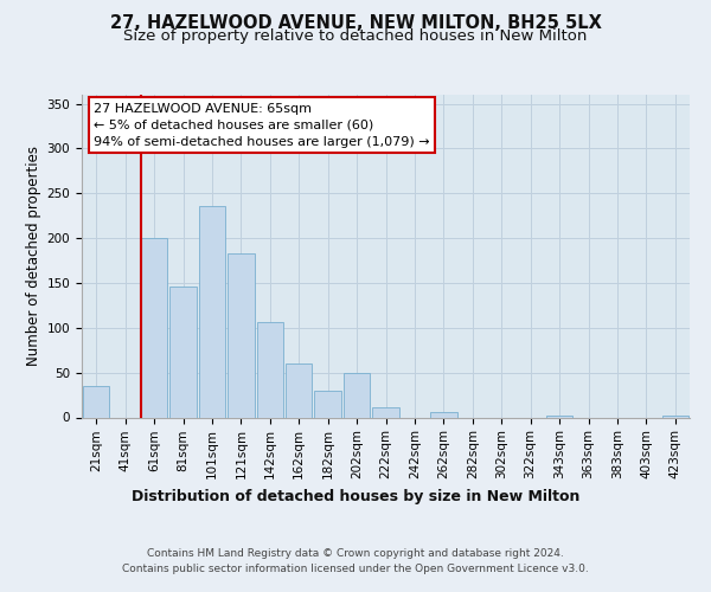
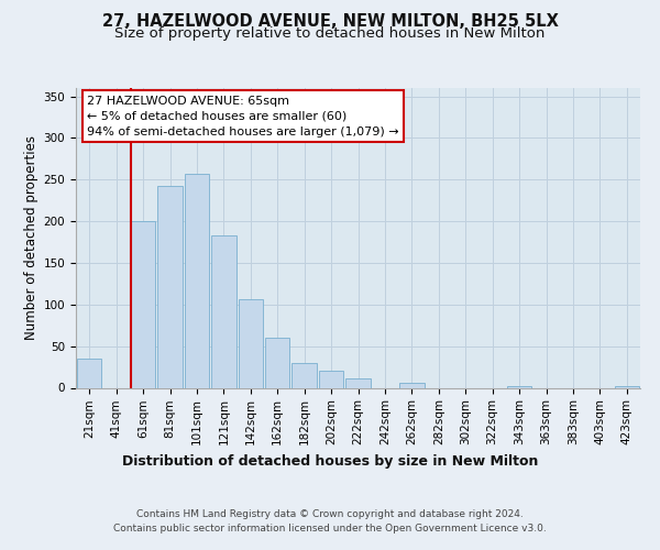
81sqm: 146 -> 242
101sqm: 236 -> 257
202sqm: 50 -> 21
